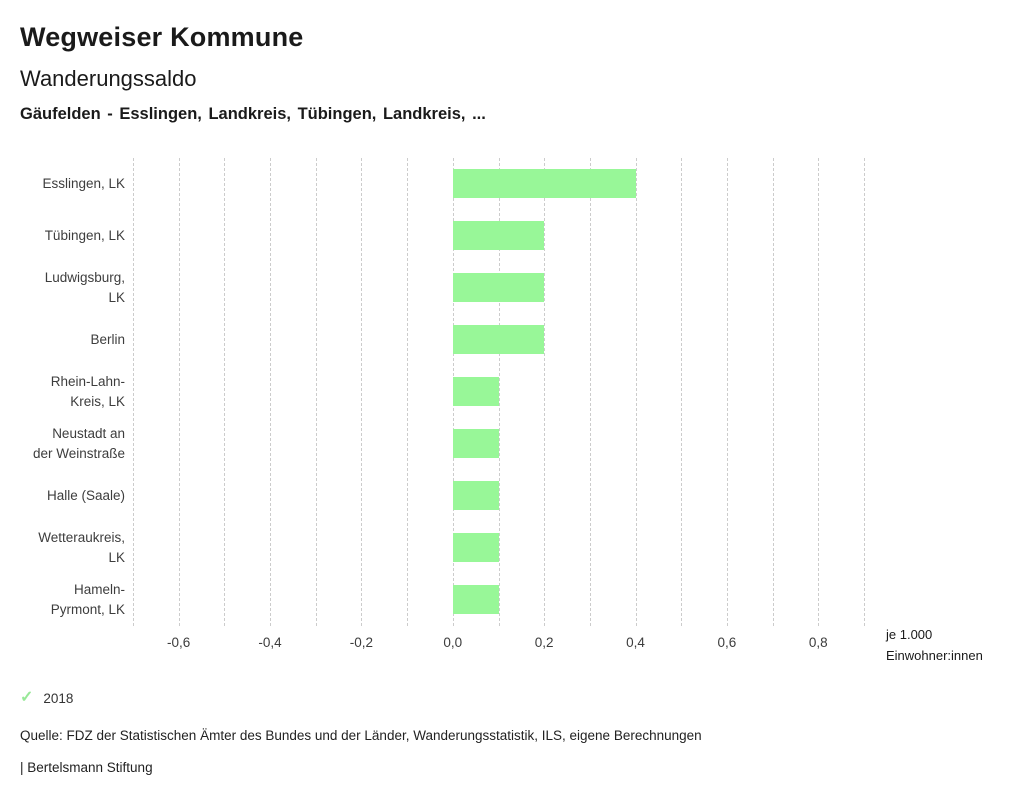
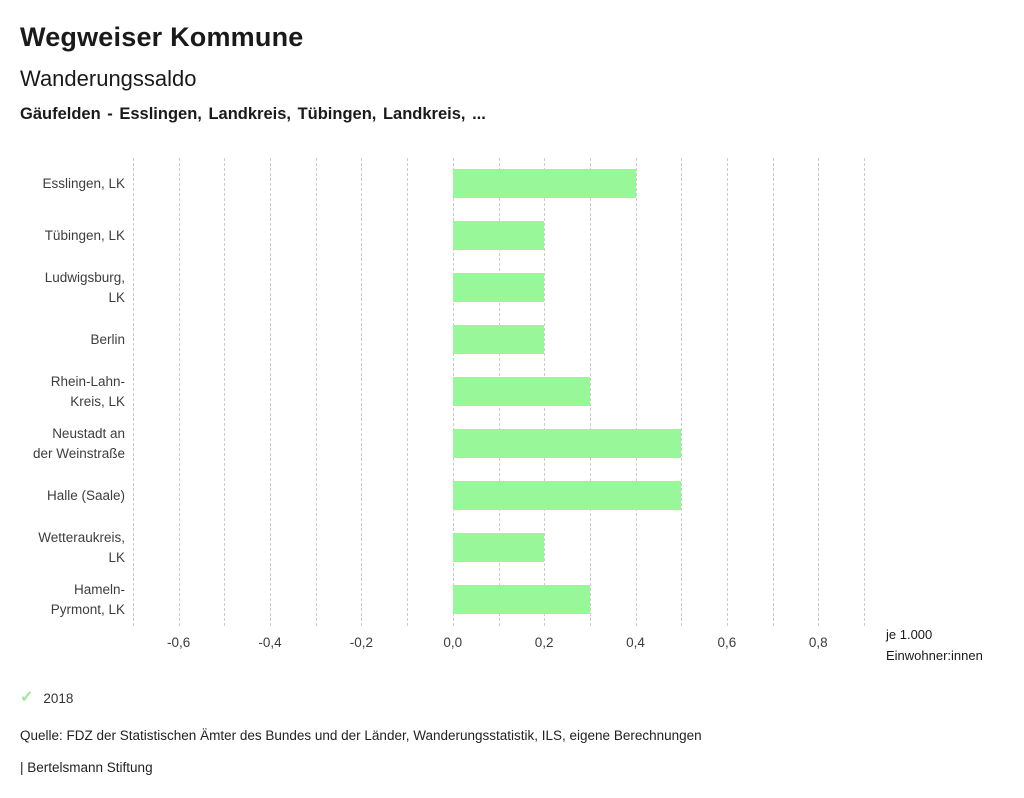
Rhein-Lahn-Kreis, LK: 0,1 -> 0,3
Neustadt an der Weinstraße: 0,1 -> 0,5
Halle (Saale): 0,1 -> 0,5
Wetteraukreis, LK: 0,1 -> 0,2
Hameln-Pyrmont, LK: 0,1 -> 0,3
